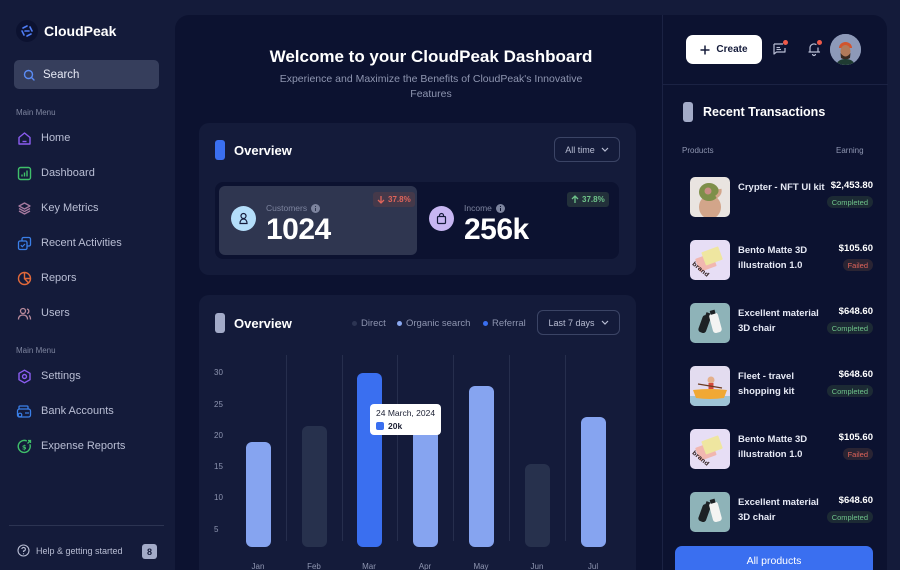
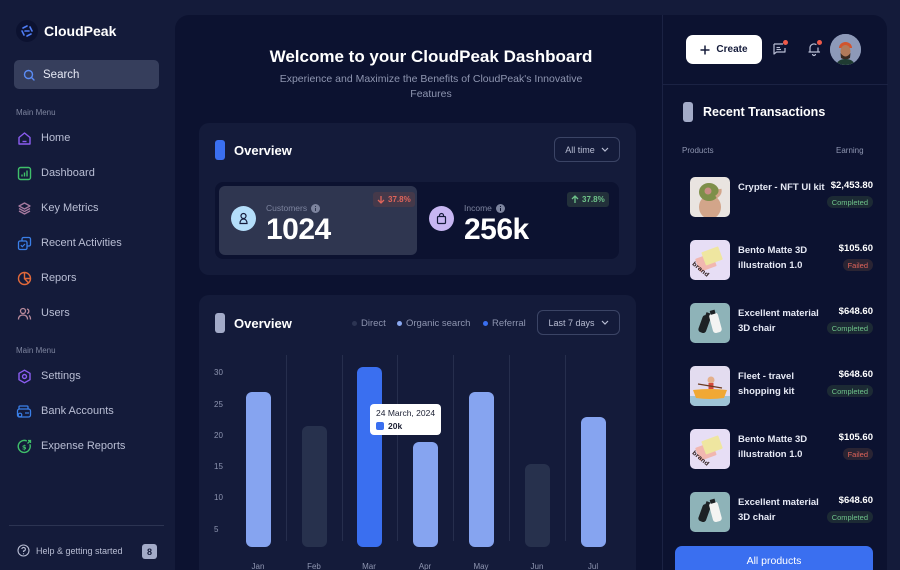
Jan: 19 -> 27
Mar: 30 -> 31
Apr: 21 -> 19
May: 28 -> 27
